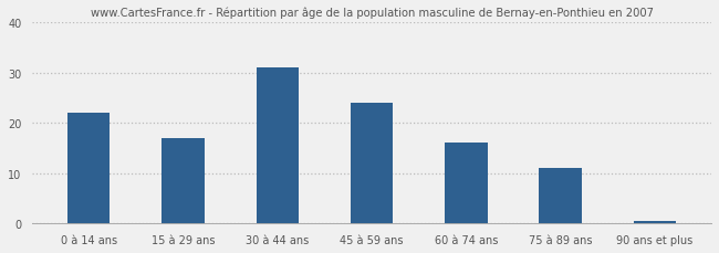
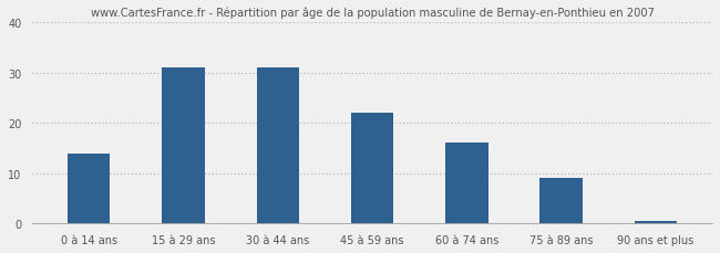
0 à 14 ans: 22.0 -> 14.0
15 à 29 ans: 17.0 -> 31.0
45 à 59 ans: 24.0 -> 22.0
75 à 89 ans: 11.0 -> 9.0
